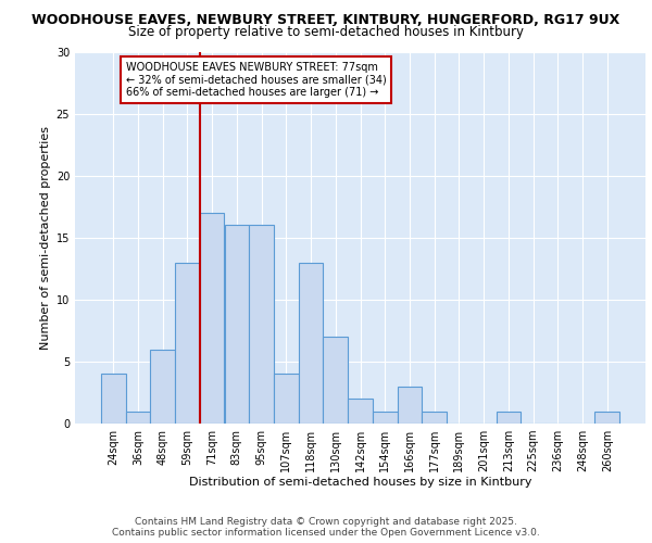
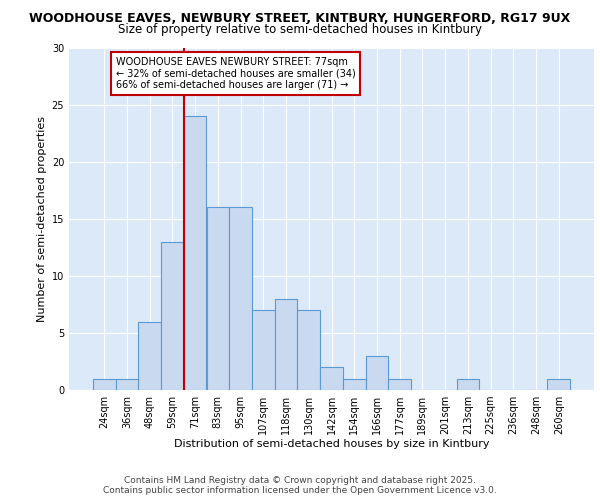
24sqm: 4 -> 1
71sqm: 17 -> 24
107sqm: 4 -> 7
118sqm: 13 -> 8
